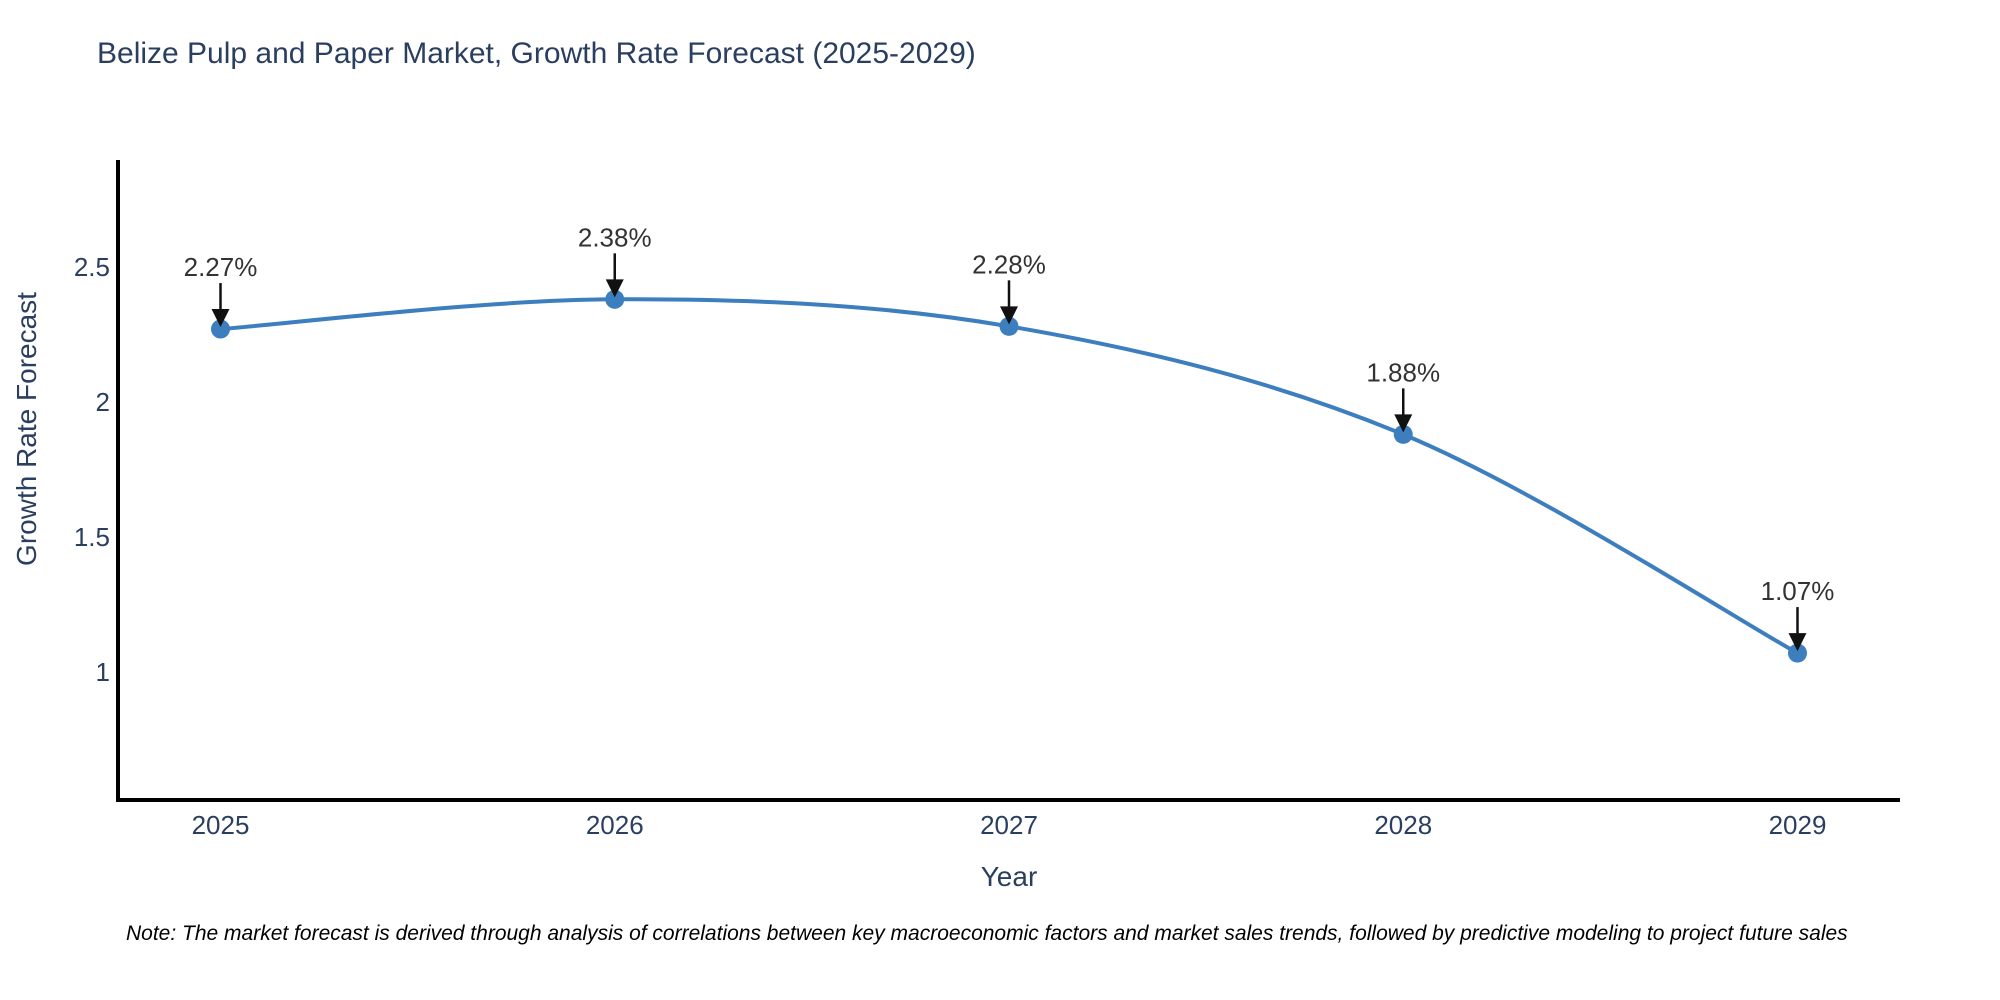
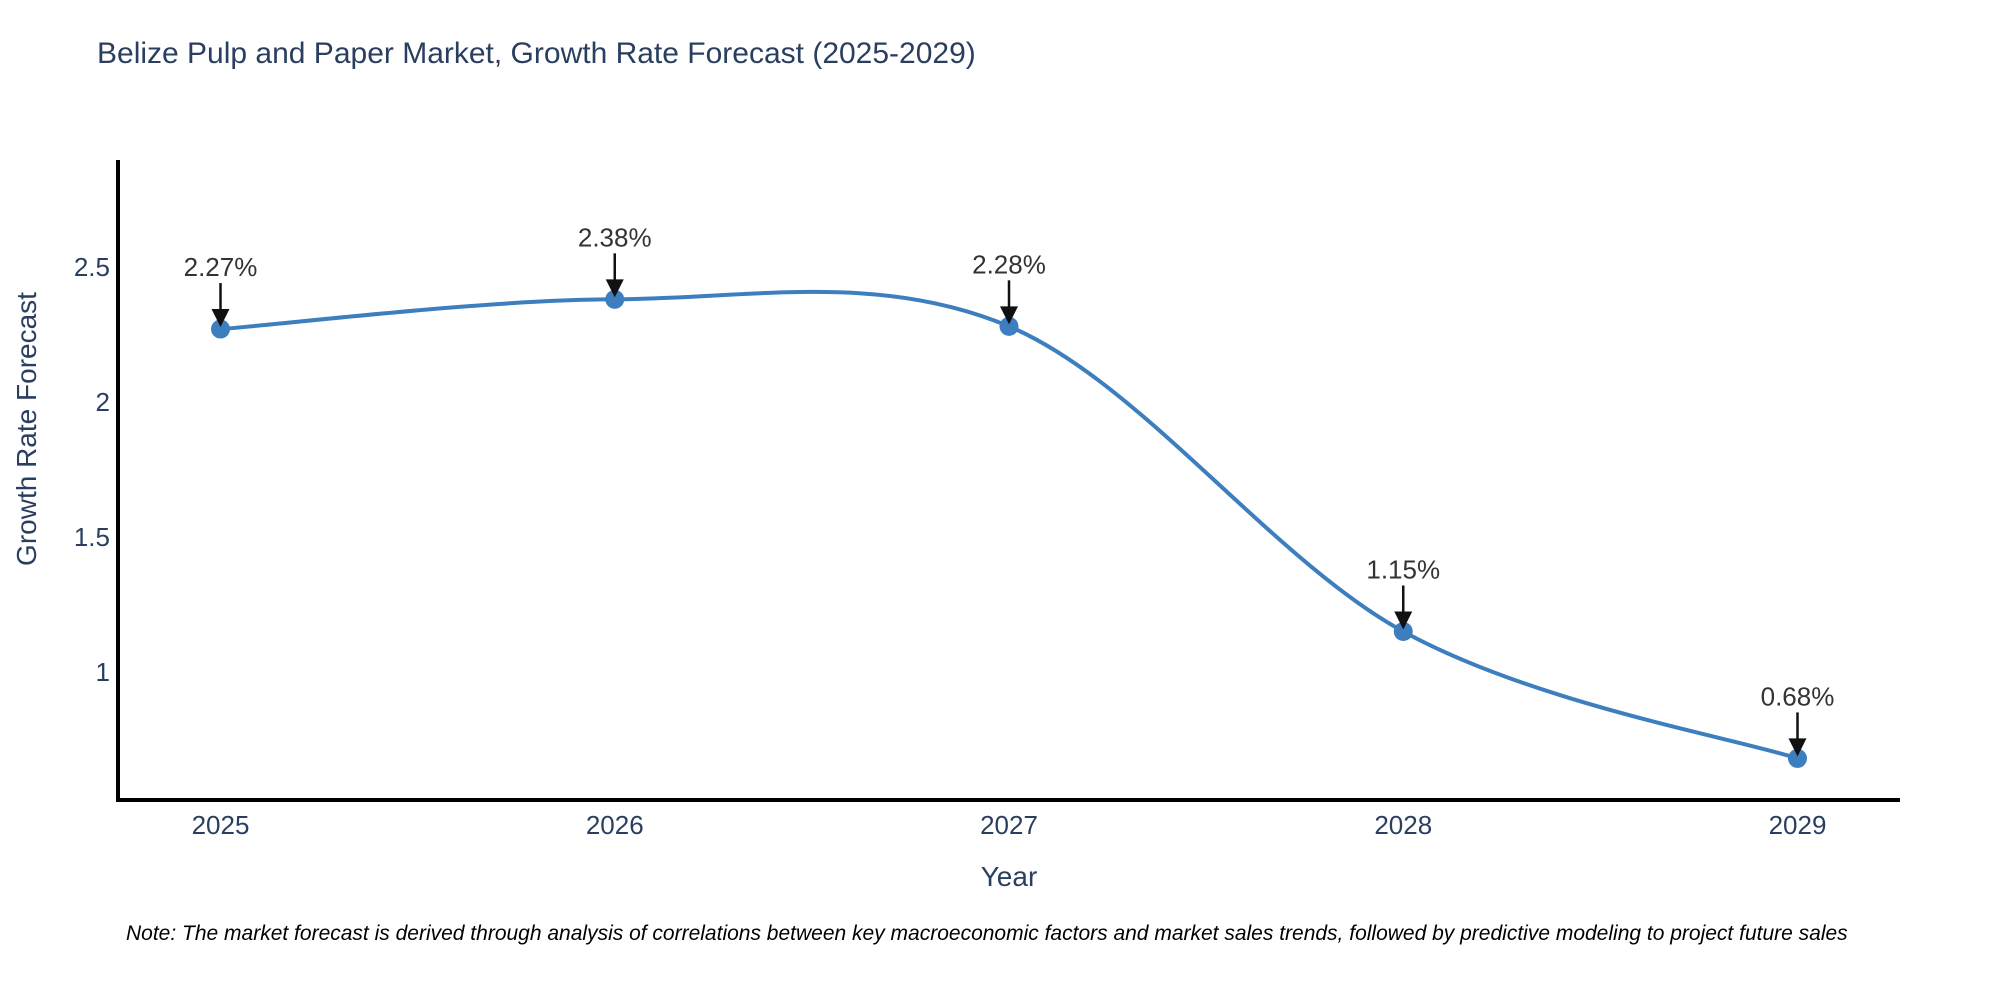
2028: 1.88% -> 1.15%
2029: 1.07% -> 0.68%
